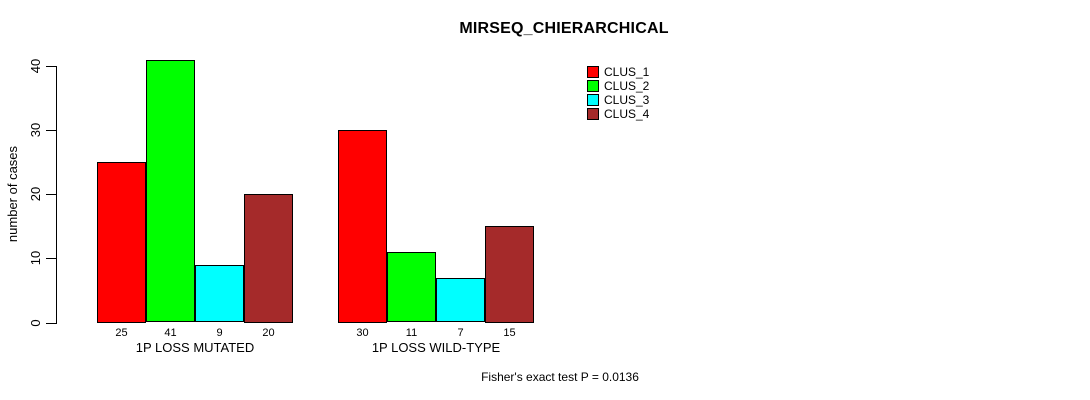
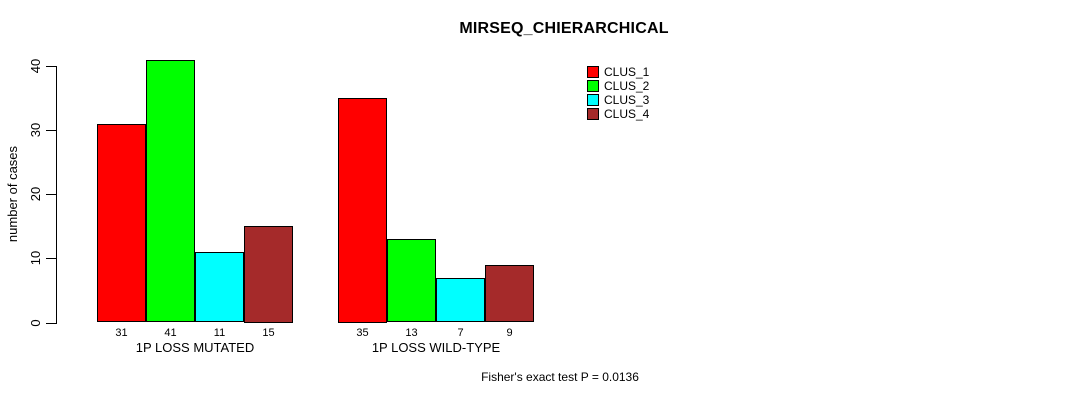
CLUS_1/1P LOSS MUTATED: 25 -> 31
CLUS_3/1P LOSS MUTATED: 9 -> 11
CLUS_4/1P LOSS MUTATED: 20 -> 15
CLUS_1/1P LOSS WILD-TYPE: 30 -> 35
CLUS_2/1P LOSS WILD-TYPE: 11 -> 13
CLUS_4/1P LOSS WILD-TYPE: 15 -> 9
